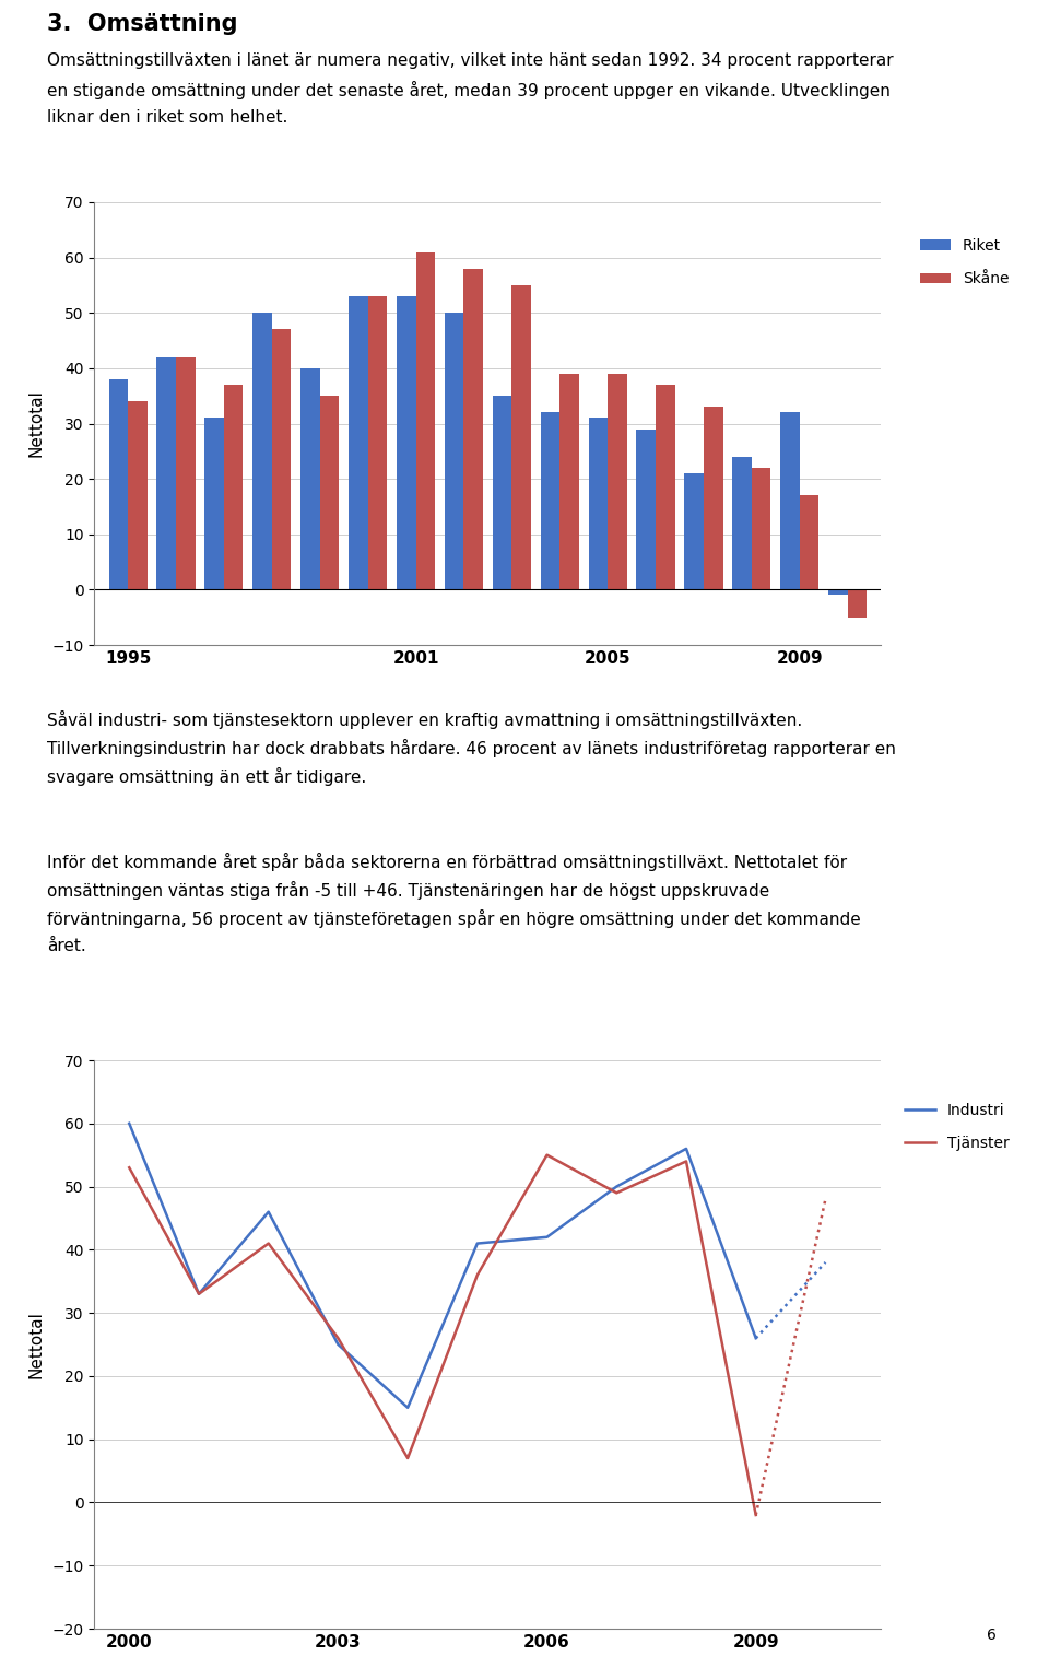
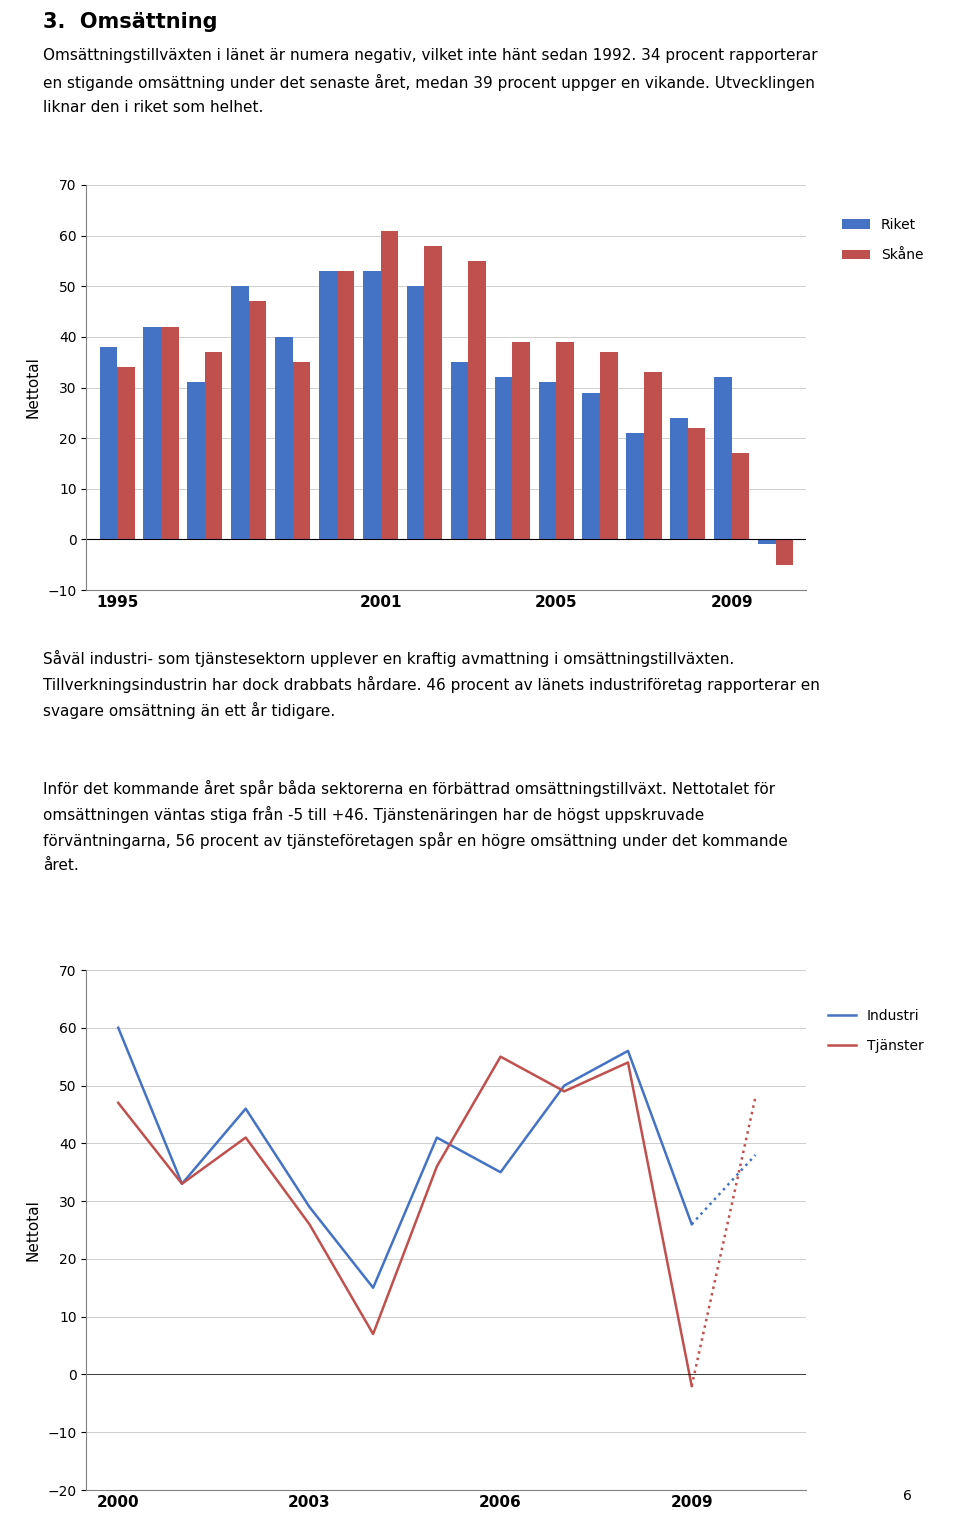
Tjänster/2000: 53 -> 47
Industri/2003: 25 -> 29
Industri/2006: 42 -> 35
